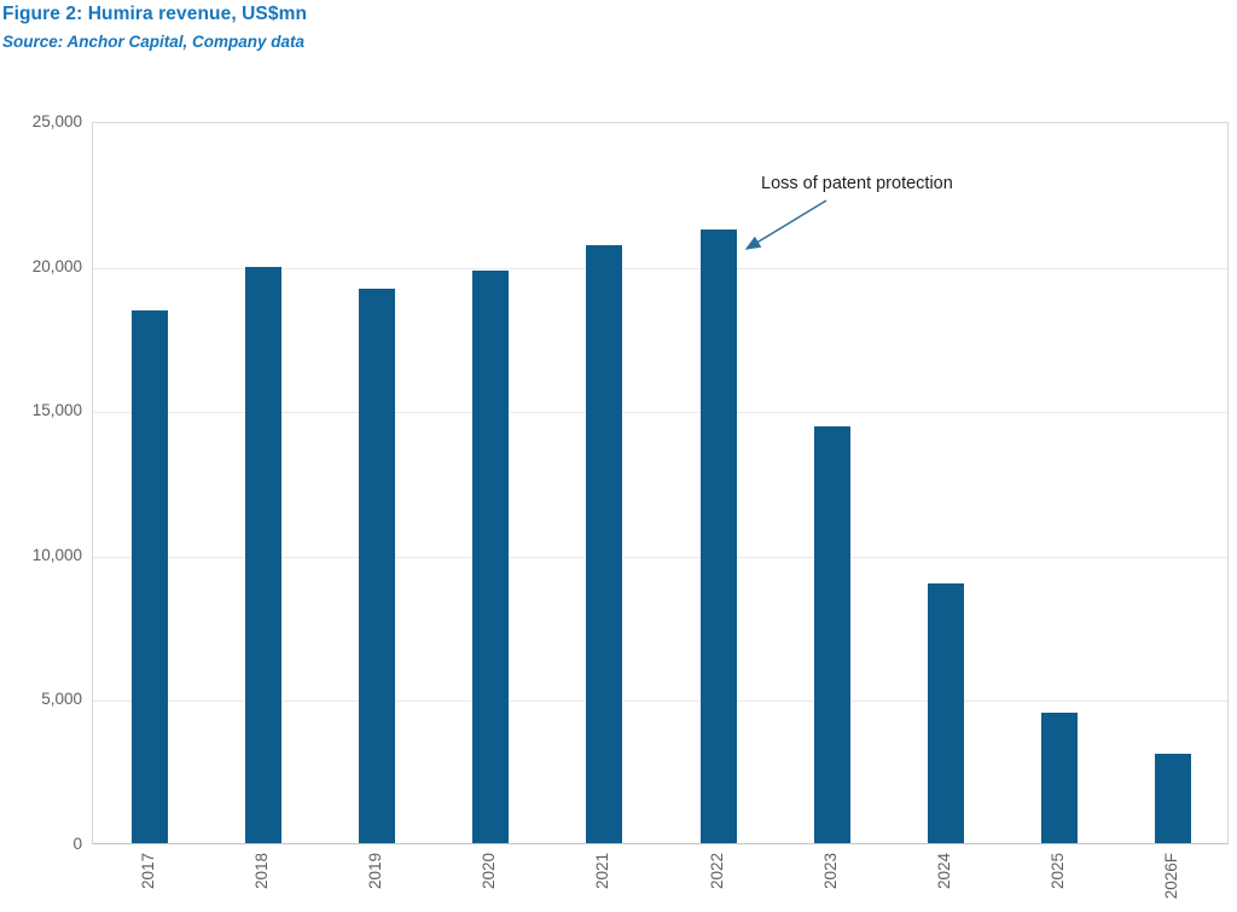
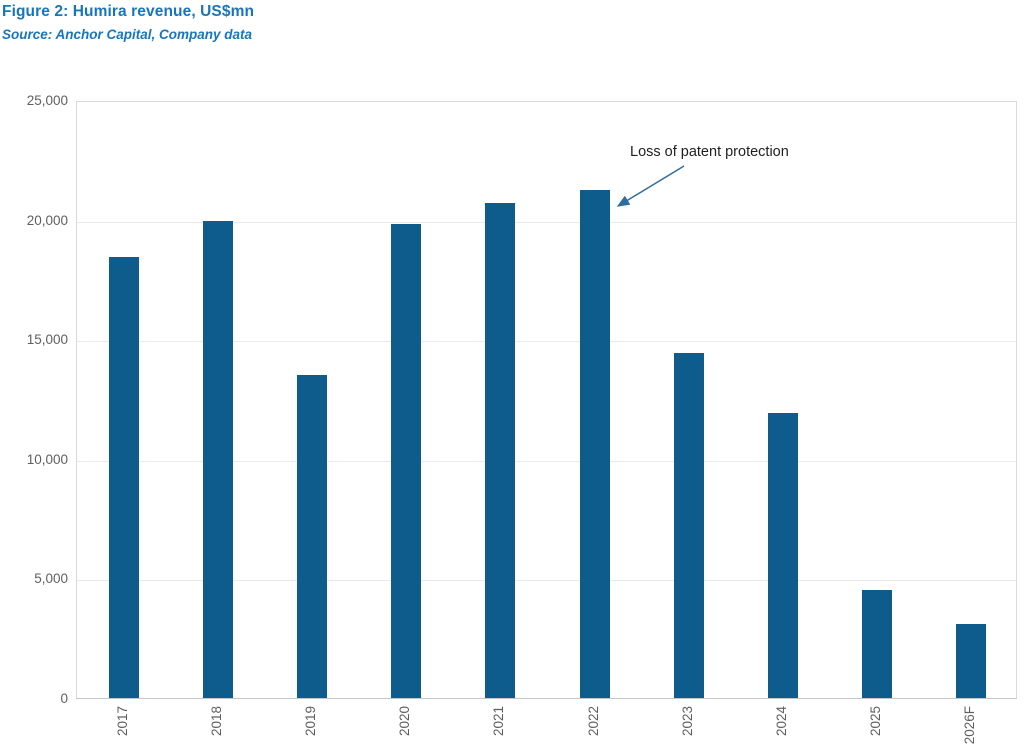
2019: 19200 -> 13500
2024: 9000 -> 11900
